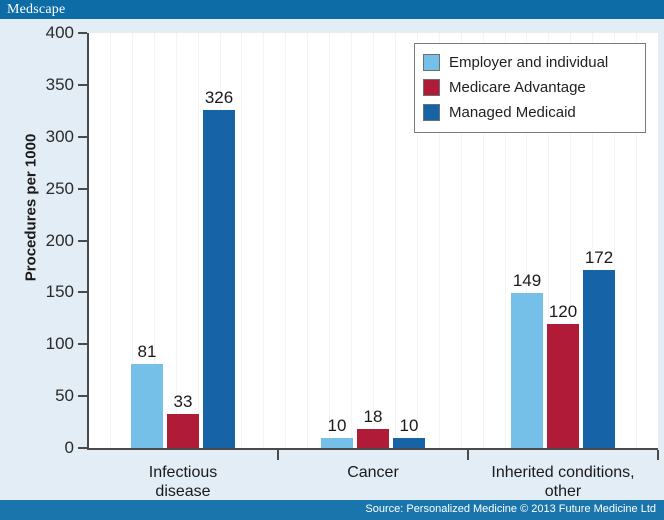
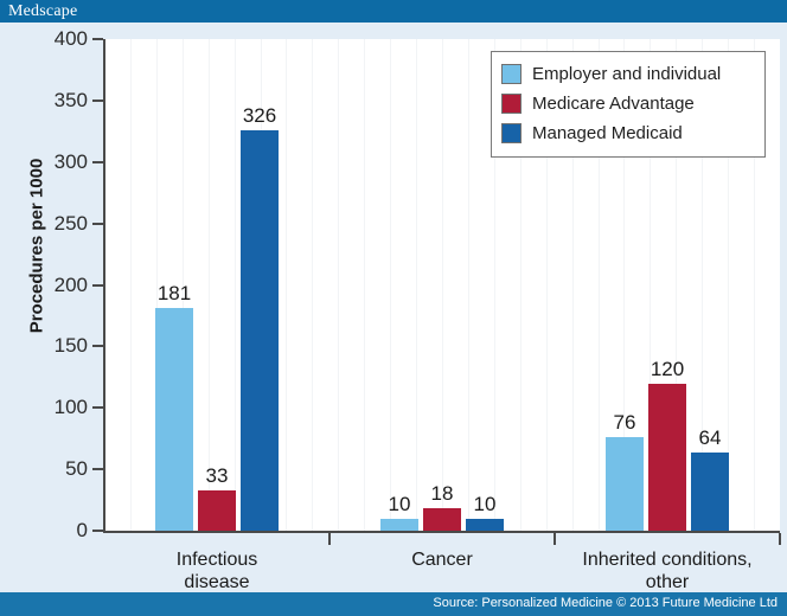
Employer and individual/Infectious disease: 81 -> 181
Employer and individual/Inherited conditions, other: 149 -> 76
Managed Medicaid/Inherited conditions, other: 172 -> 64
